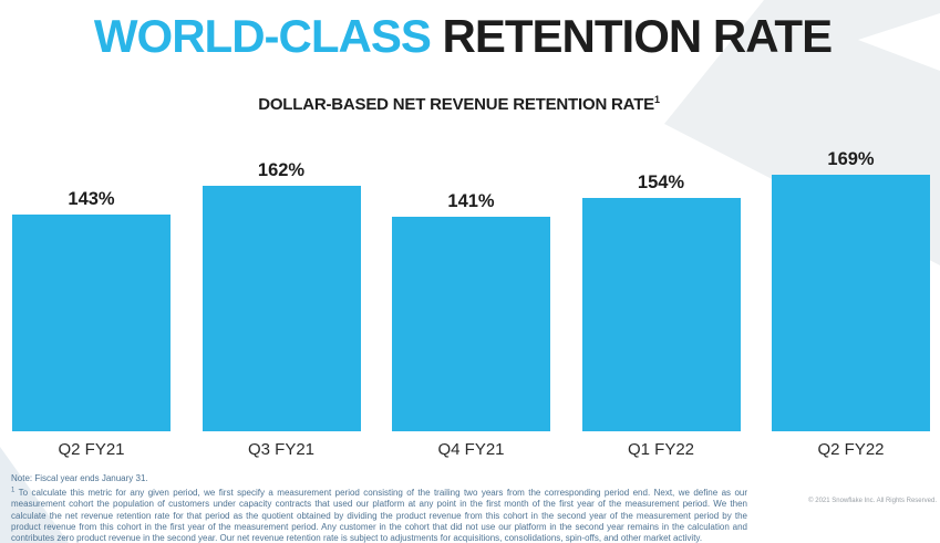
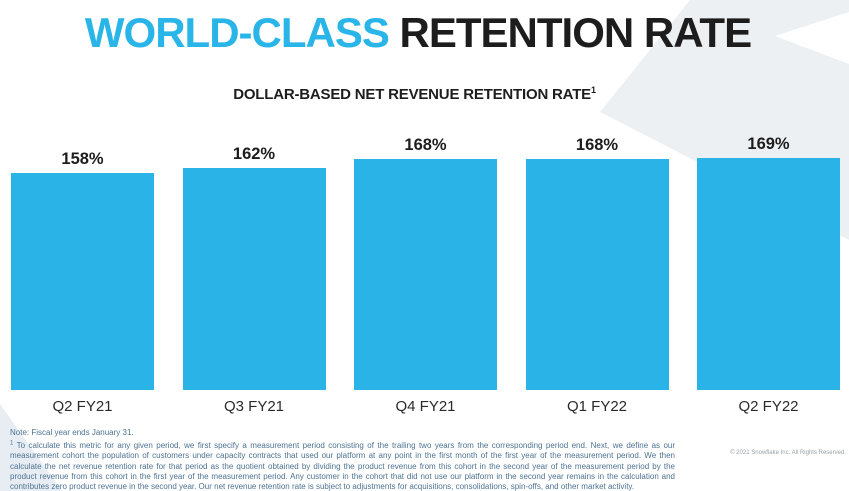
Q2 FY21: 143% -> 158%
Q4 FY21: 141% -> 168%
Q1 FY22: 154% -> 168%
